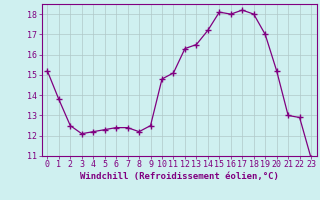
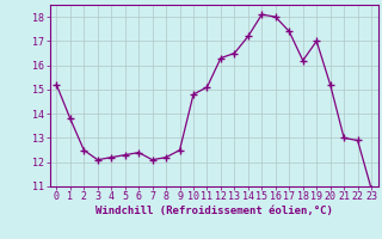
7: 12.4 -> 12.1
17: 18.2 -> 17.4
18: 18.0 -> 16.2
